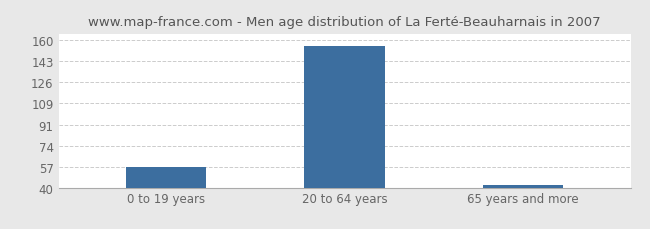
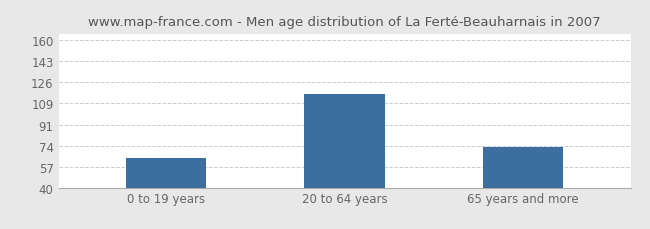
0 to 19 years: 57 -> 64
20 to 64 years: 155 -> 116
65 years and more: 42 -> 73
